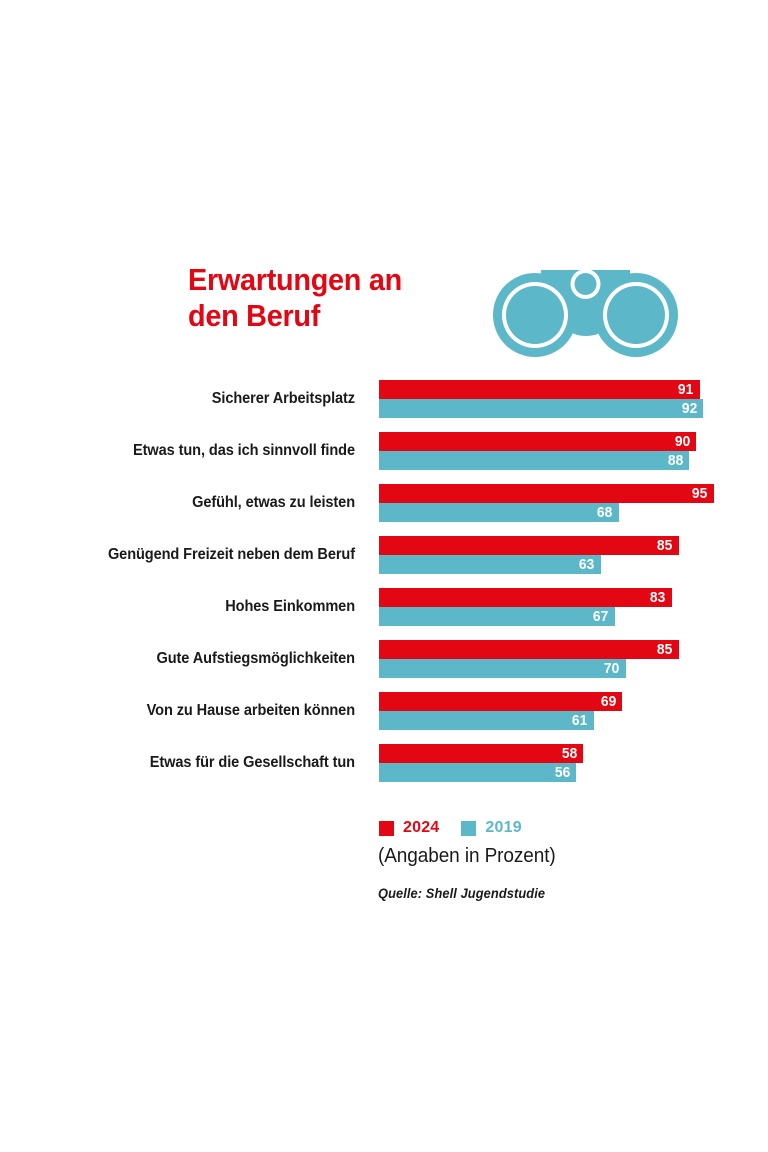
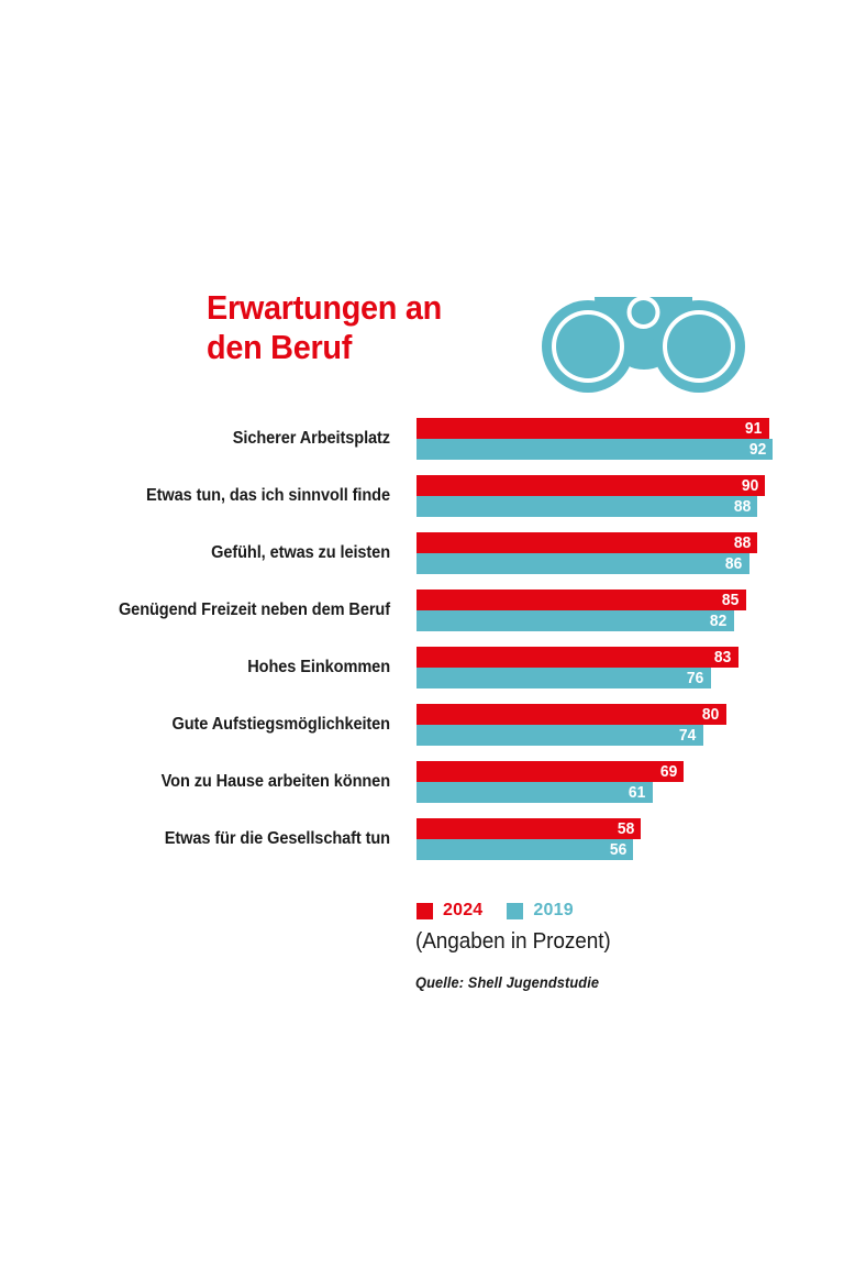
2024/Gefühl, etwas zu leisten: 95 -> 88
2019/Gefühl, etwas zu leisten: 68 -> 86
2019/Genügend Freizeit neben dem Beruf: 63 -> 82
2019/Hohes Einkommen: 67 -> 76
2024/Gute Aufstiegsmöglichkeiten: 85 -> 80
2019/Gute Aufstiegsmöglichkeiten: 70 -> 74
